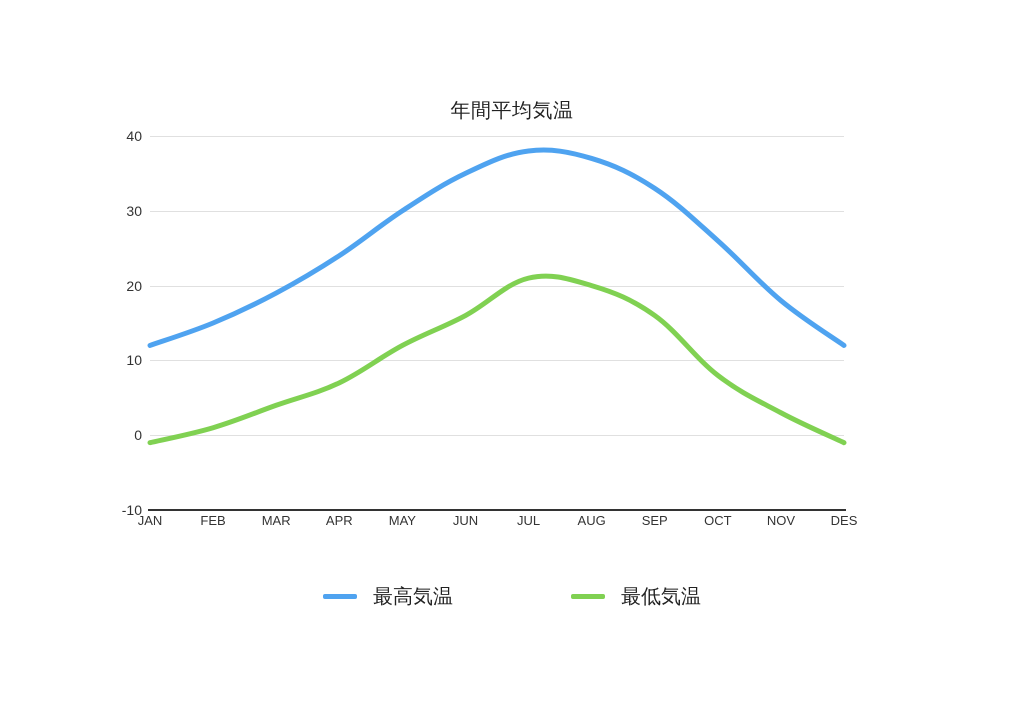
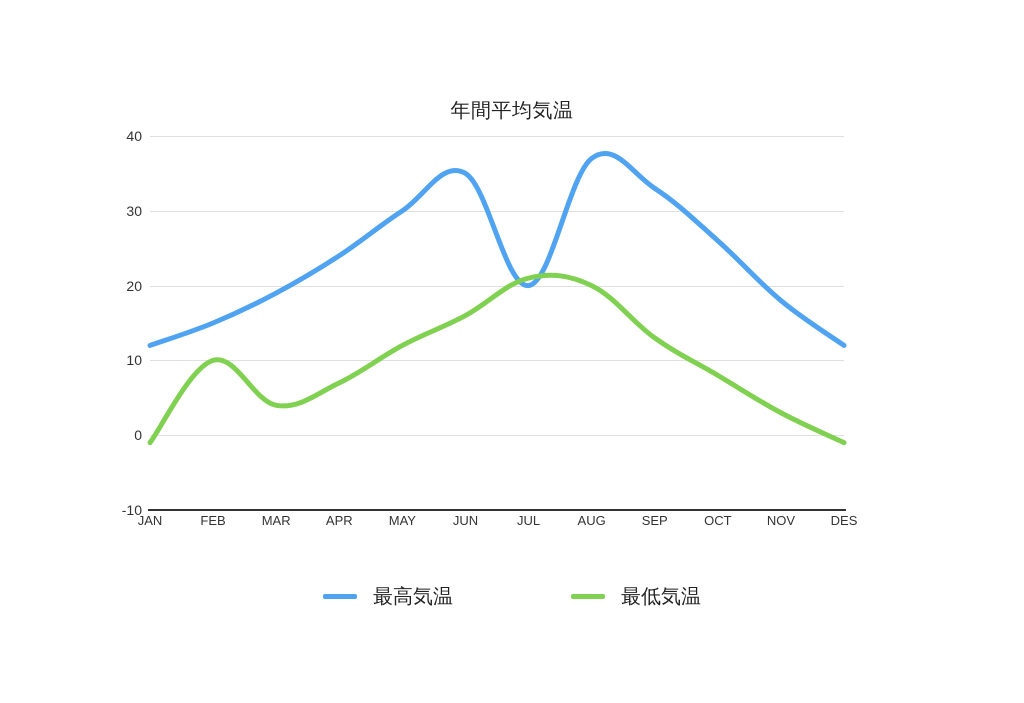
最低気温/FEB: 1 -> 10
最高気温/JUL: 38 -> 20
最低気温/SEP: 16 -> 13
